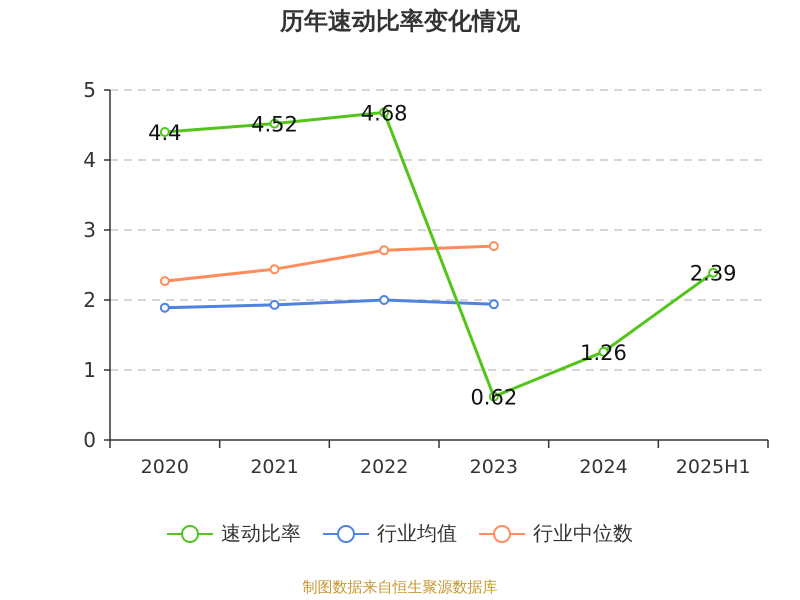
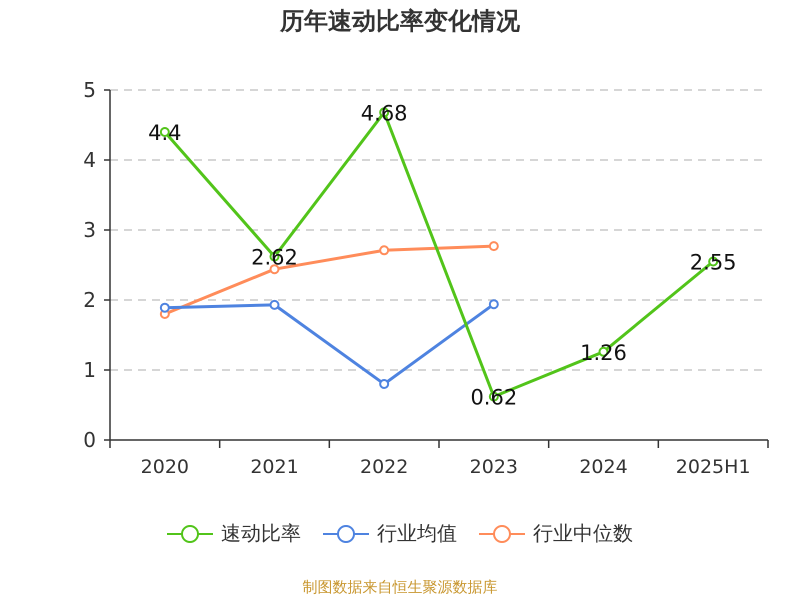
行业中位数/2020: 2.3 -> 1.8
速动比率/2021: 4.52 -> 2.62
行业均值/2022: 2.0 -> 0.8
速动比率/2025H1: 2.39 -> 2.55
